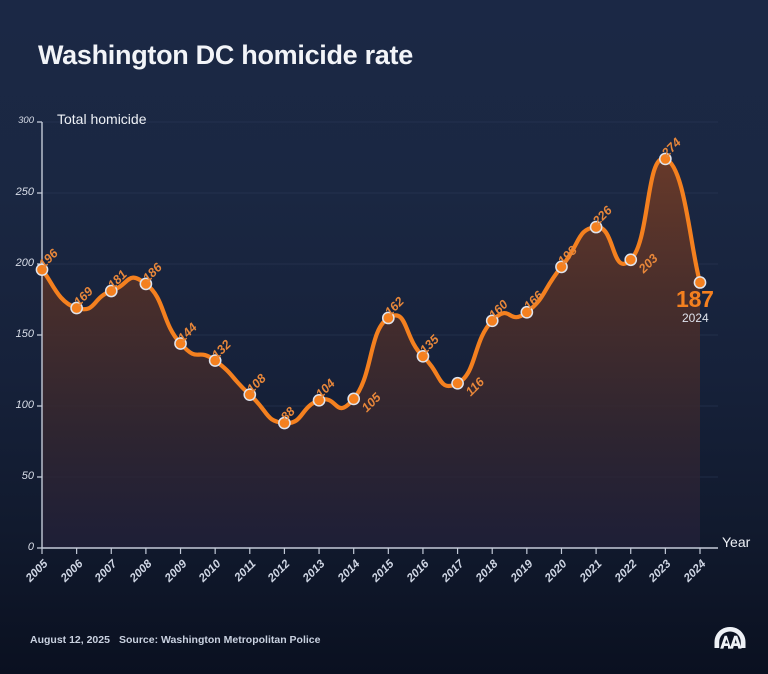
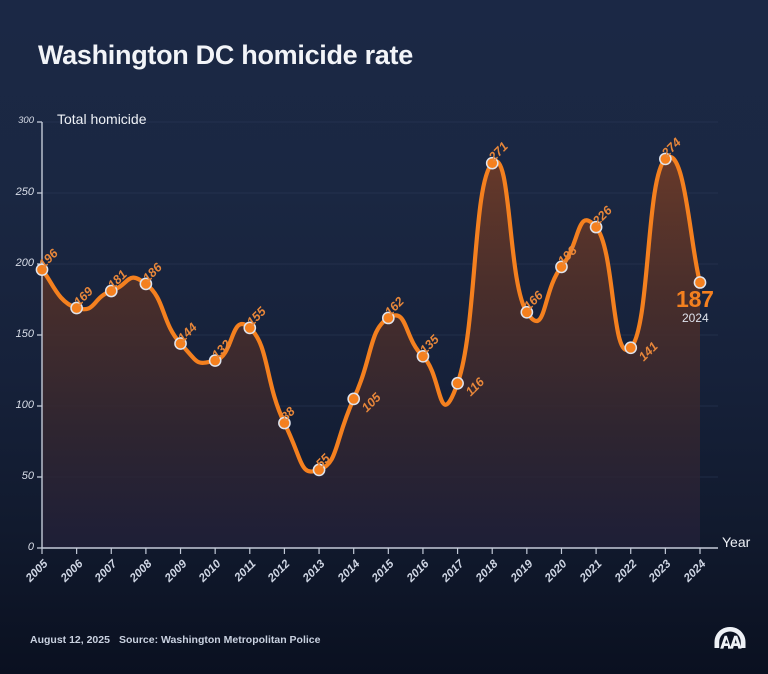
2011: 108 -> 155
2013: 104 -> 55
2018: 160 -> 271
2022: 203 -> 141
